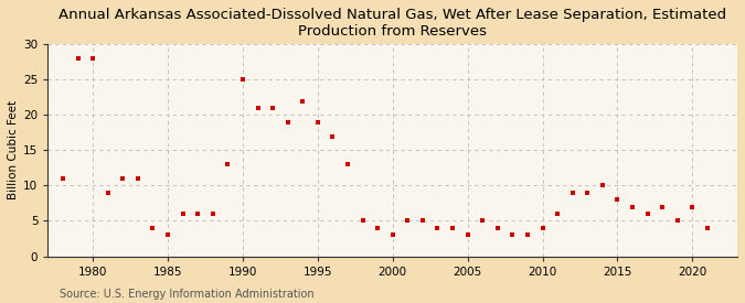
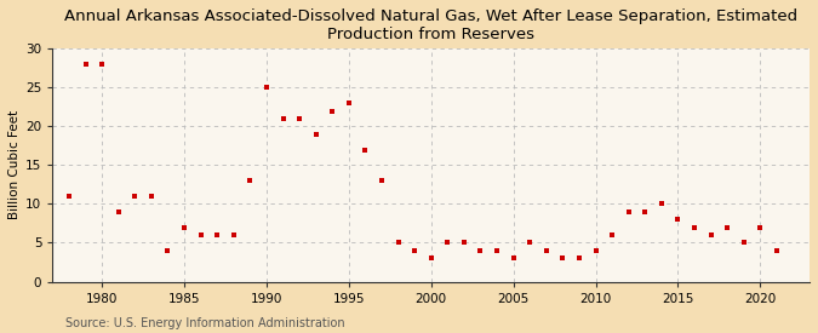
1985: 3 -> 7
1995: 19 -> 23
